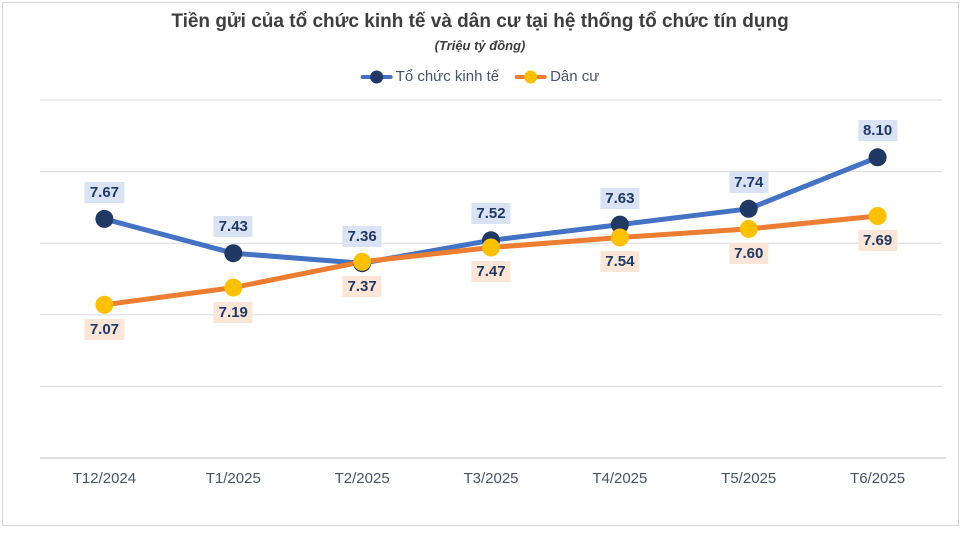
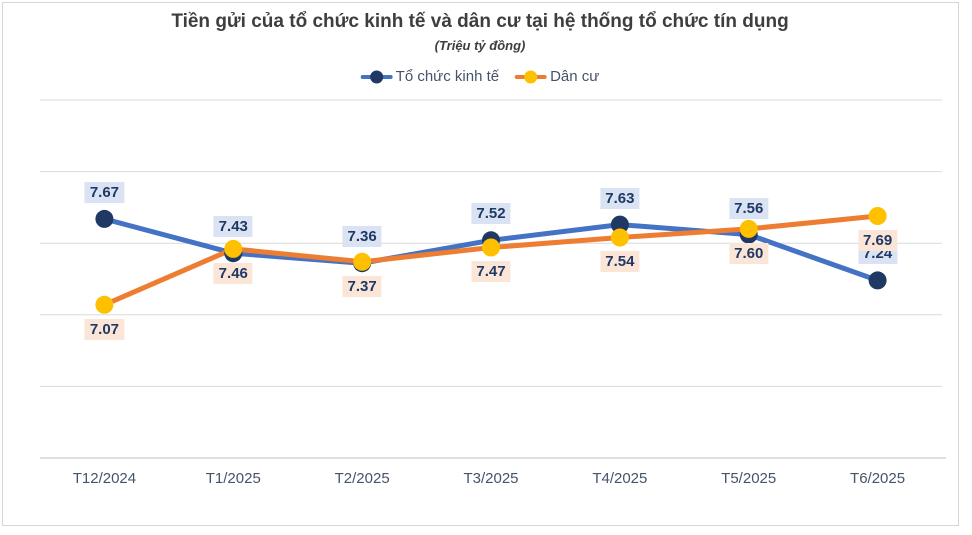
Dân cư/T1/2025: 7.19 -> 7.46
Tổ chức kinh tế/T5/2025: 7.74 -> 7.56
Tổ chức kinh tế/T6/2025: 8.10 -> 7.24
